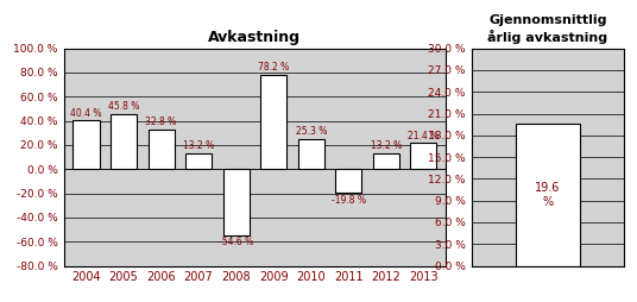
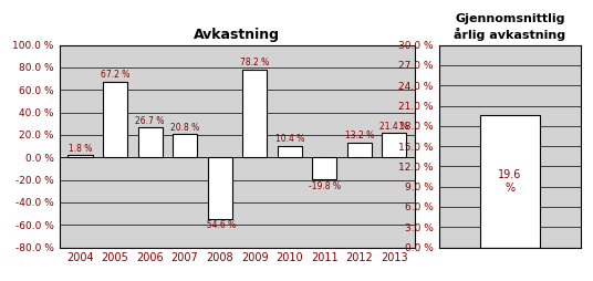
Avkastning/2004: 40.4 -> 1.8
Avkastning/2005: 45.8 -> 67.2
Avkastning/2006: 32.8 -> 26.7
Avkastning/2007: 13.2 -> 20.8
Avkastning/2010: 25.3 -> 10.4
